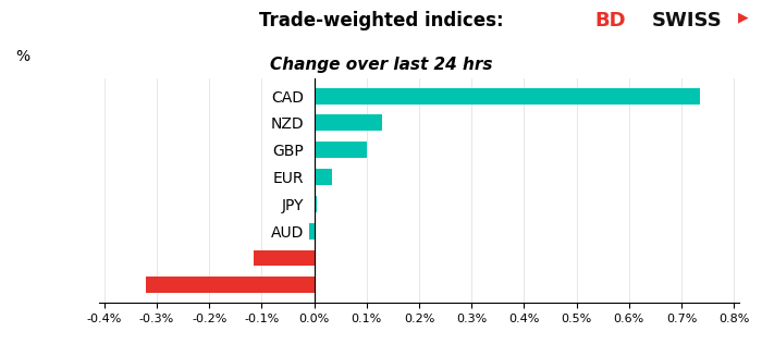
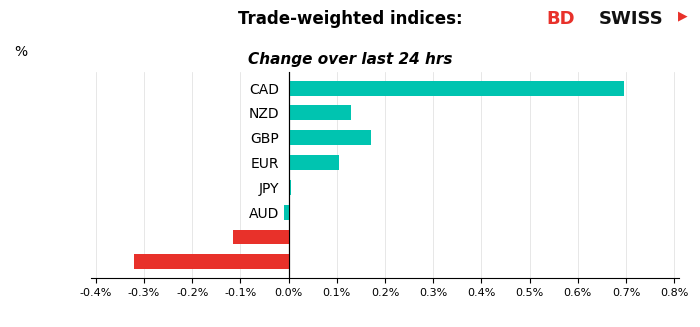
CAD: 0.735% -> 0.695%
GBP: 0.100% -> 0.170%
EUR: 0.035% -> 0.105%
